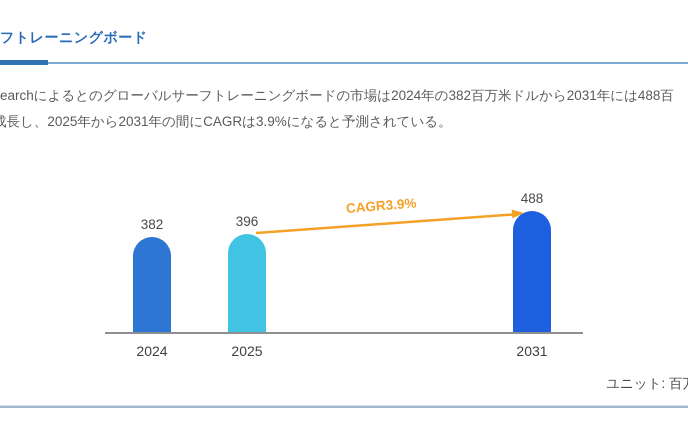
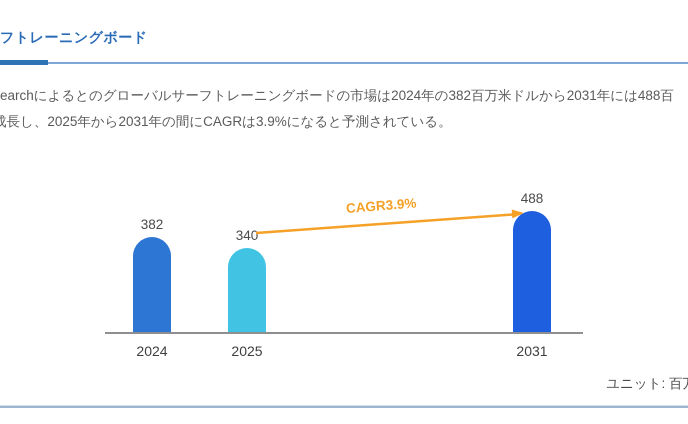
2025: 396 -> 340
